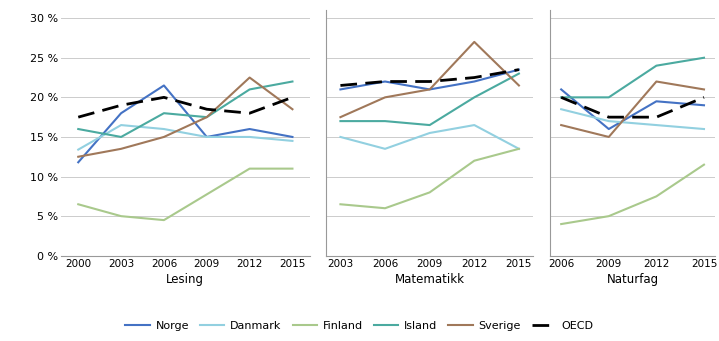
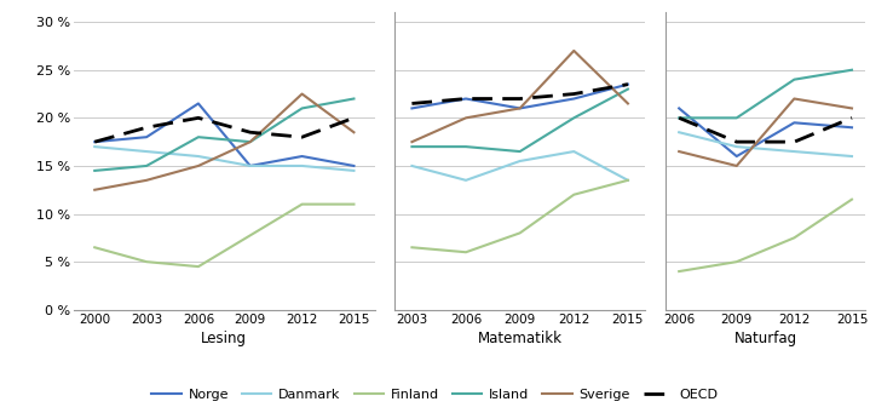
Norge/2000: 11.8 % -> 17.5 %
Danmark/2000: 13.4 % -> 17.0 %
Island/2000: 16.0 % -> 14.5 %
